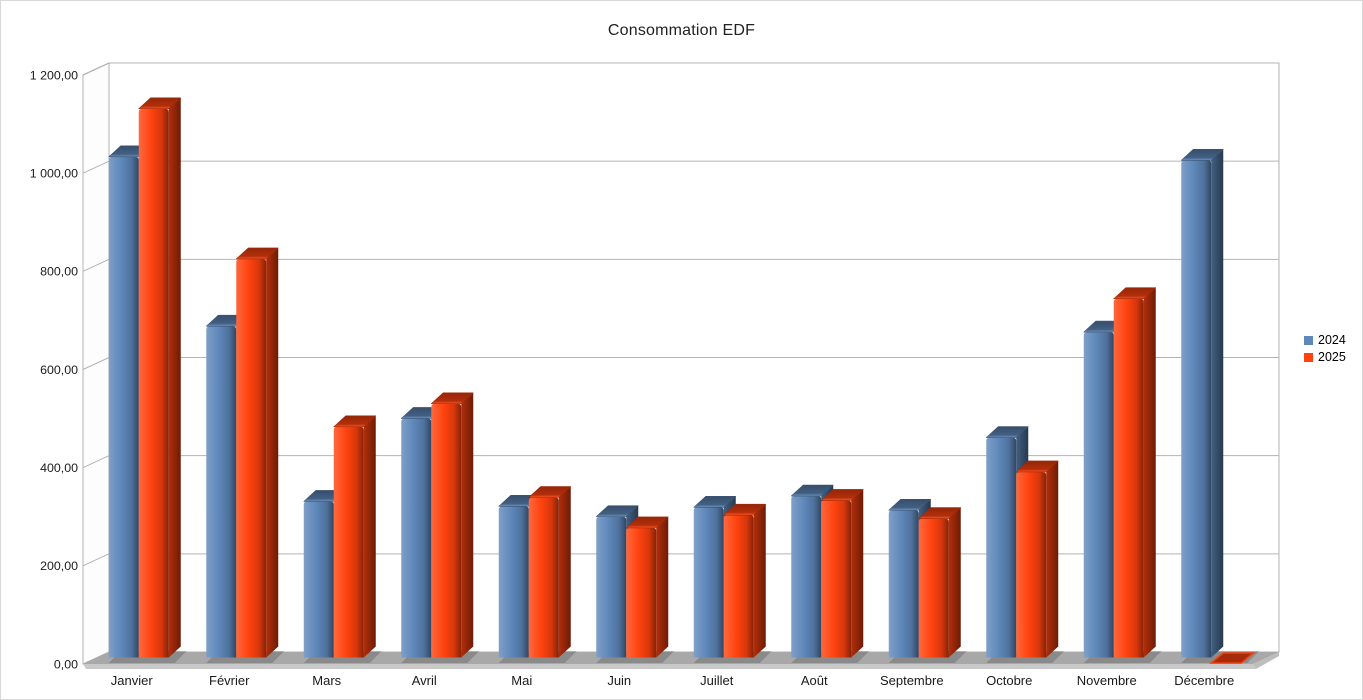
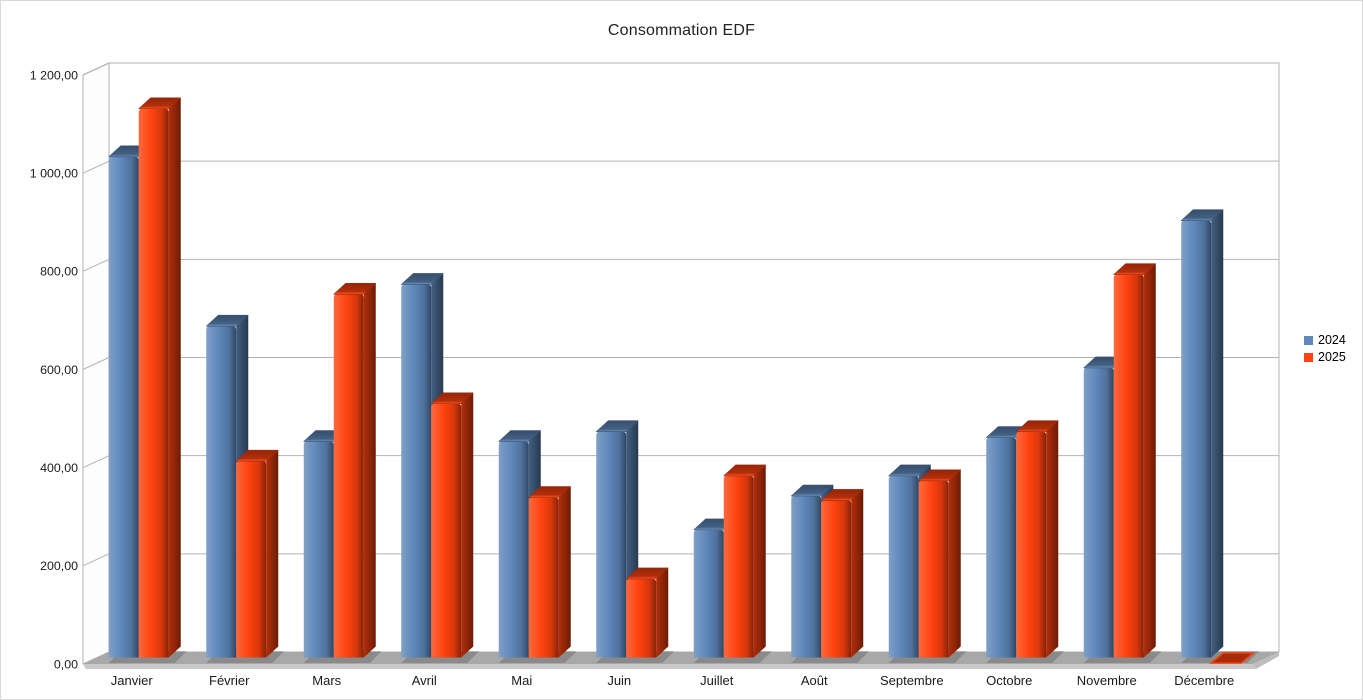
2025/Février: 810 -> 400
2024/Mars: 320 -> 440
2025/Mars: 470 -> 740
2024/Avril: 490 -> 760
2024/Mai: 310 -> 440
2024/Juin: 290 -> 460
2025/Juin: 260 -> 160
2024/Juillet: 310 -> 260
2025/Juillet: 290 -> 370
2024/Septembre: 300 -> 370
2025/Septembre: 280 -> 360
2025/Octobre: 380 -> 460
2024/Novembre: 660 -> 590
2025/Novembre: 730 -> 780
2024/Décembre: 1010 -> 890
